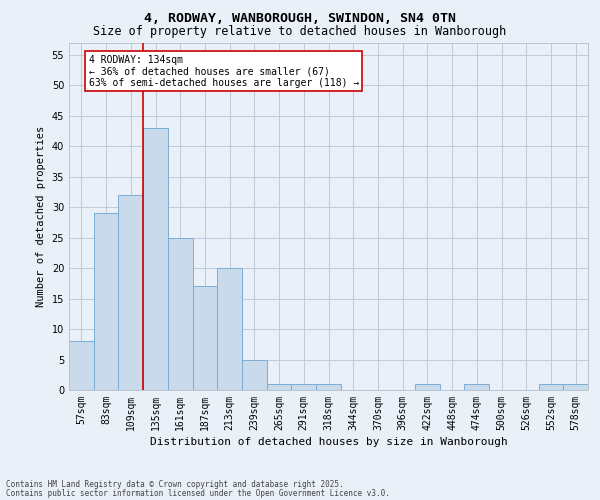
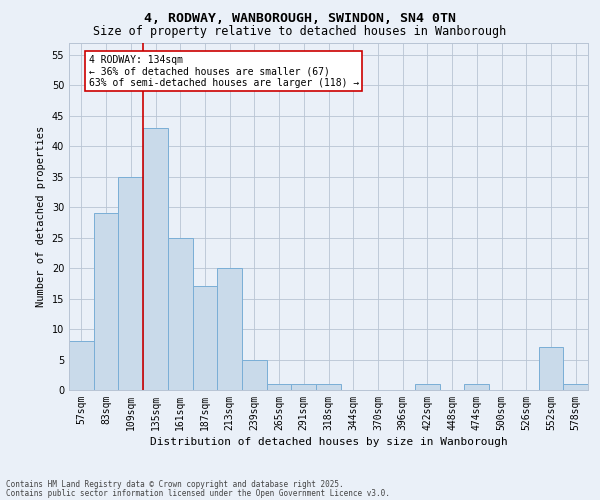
109sqm: 32 -> 35
552sqm: 1 -> 7
